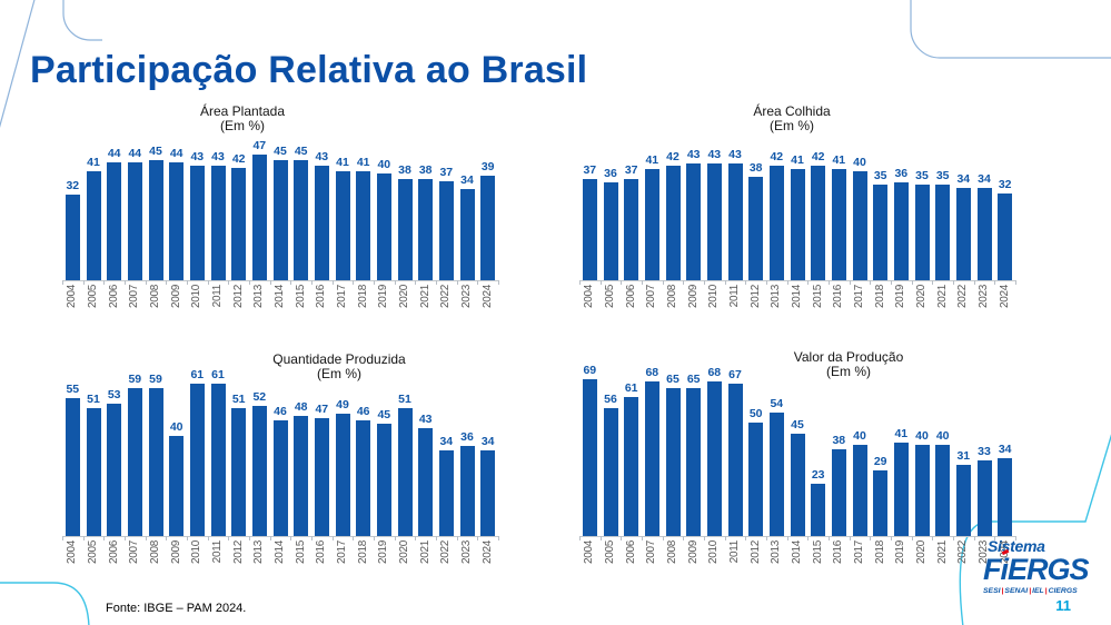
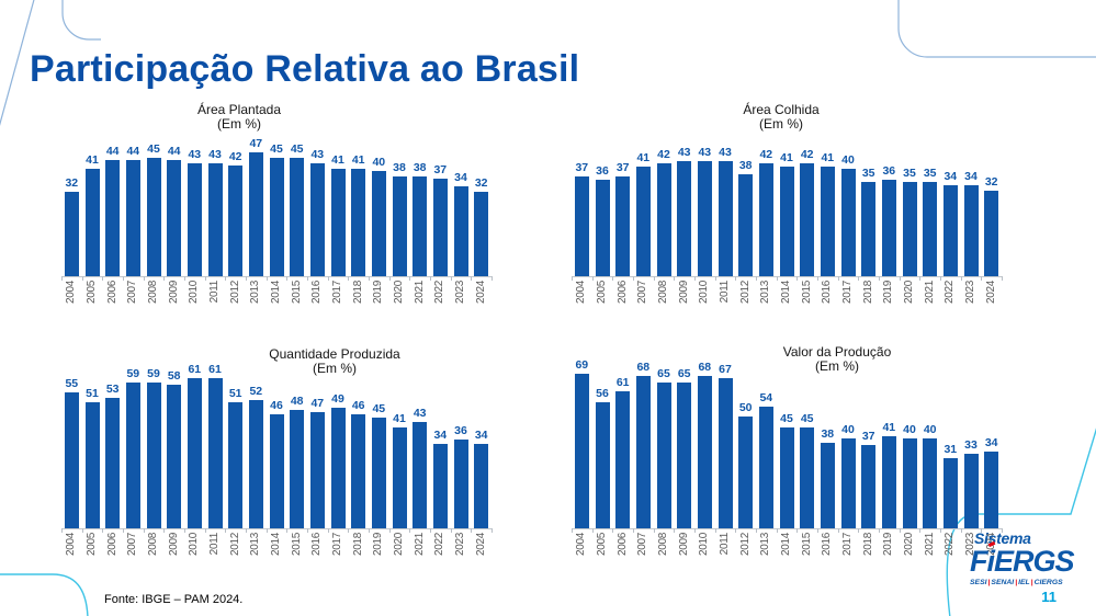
Área Plantada/2024: 39 -> 32
Quantidade Produzida/2009: 40 -> 58
Quantidade Produzida/2020: 51 -> 41
Valor da Produção/2015: 23 -> 45
Valor da Produção/2018: 29 -> 37
